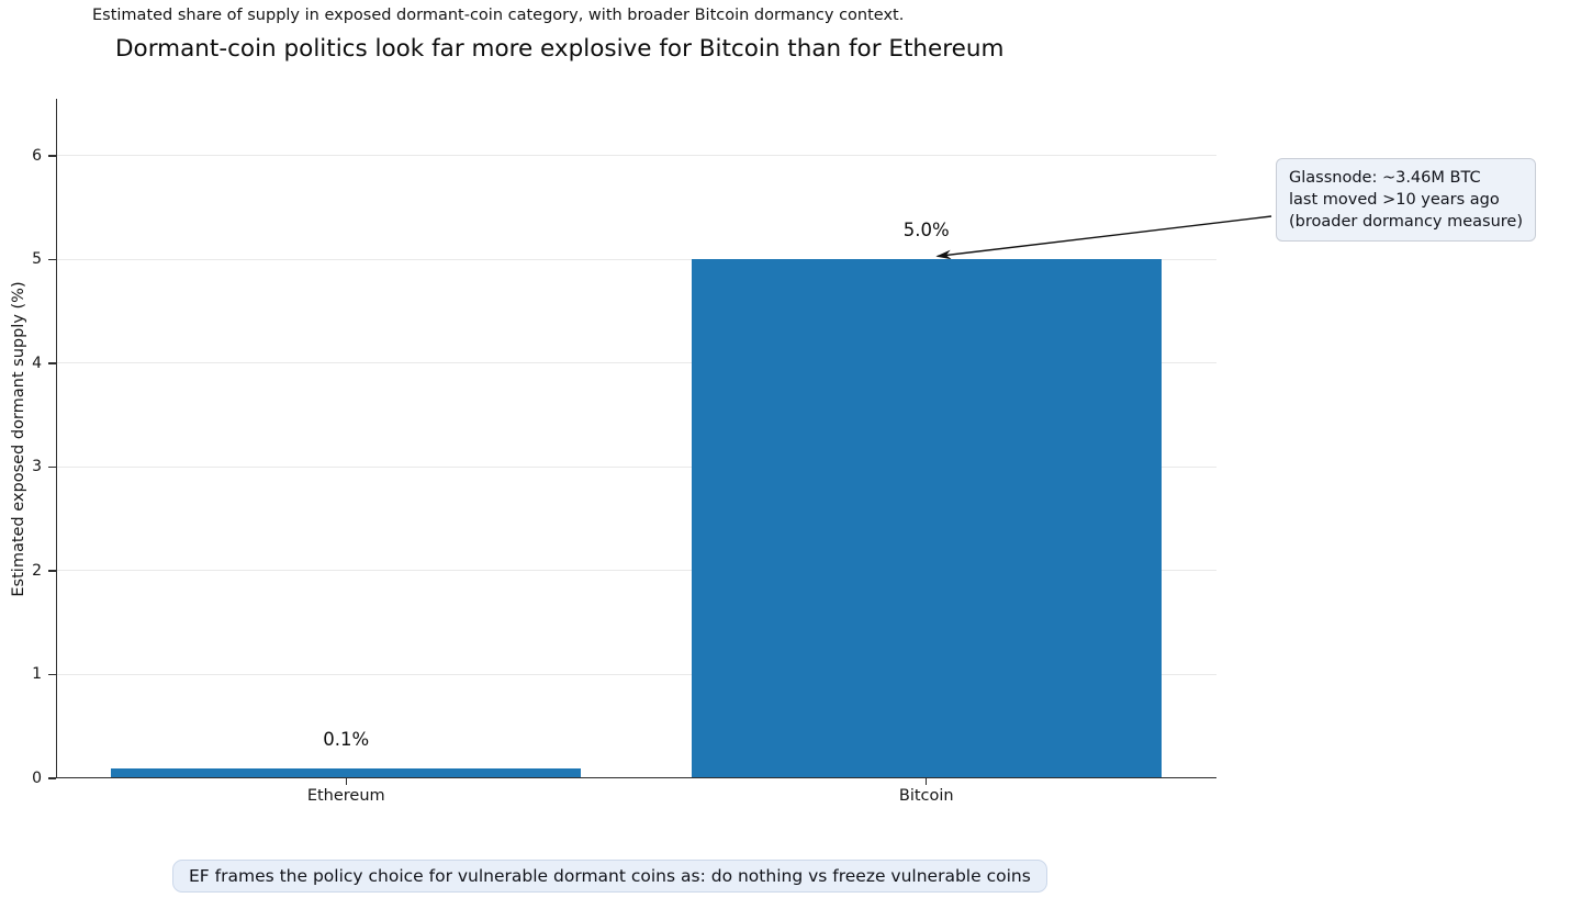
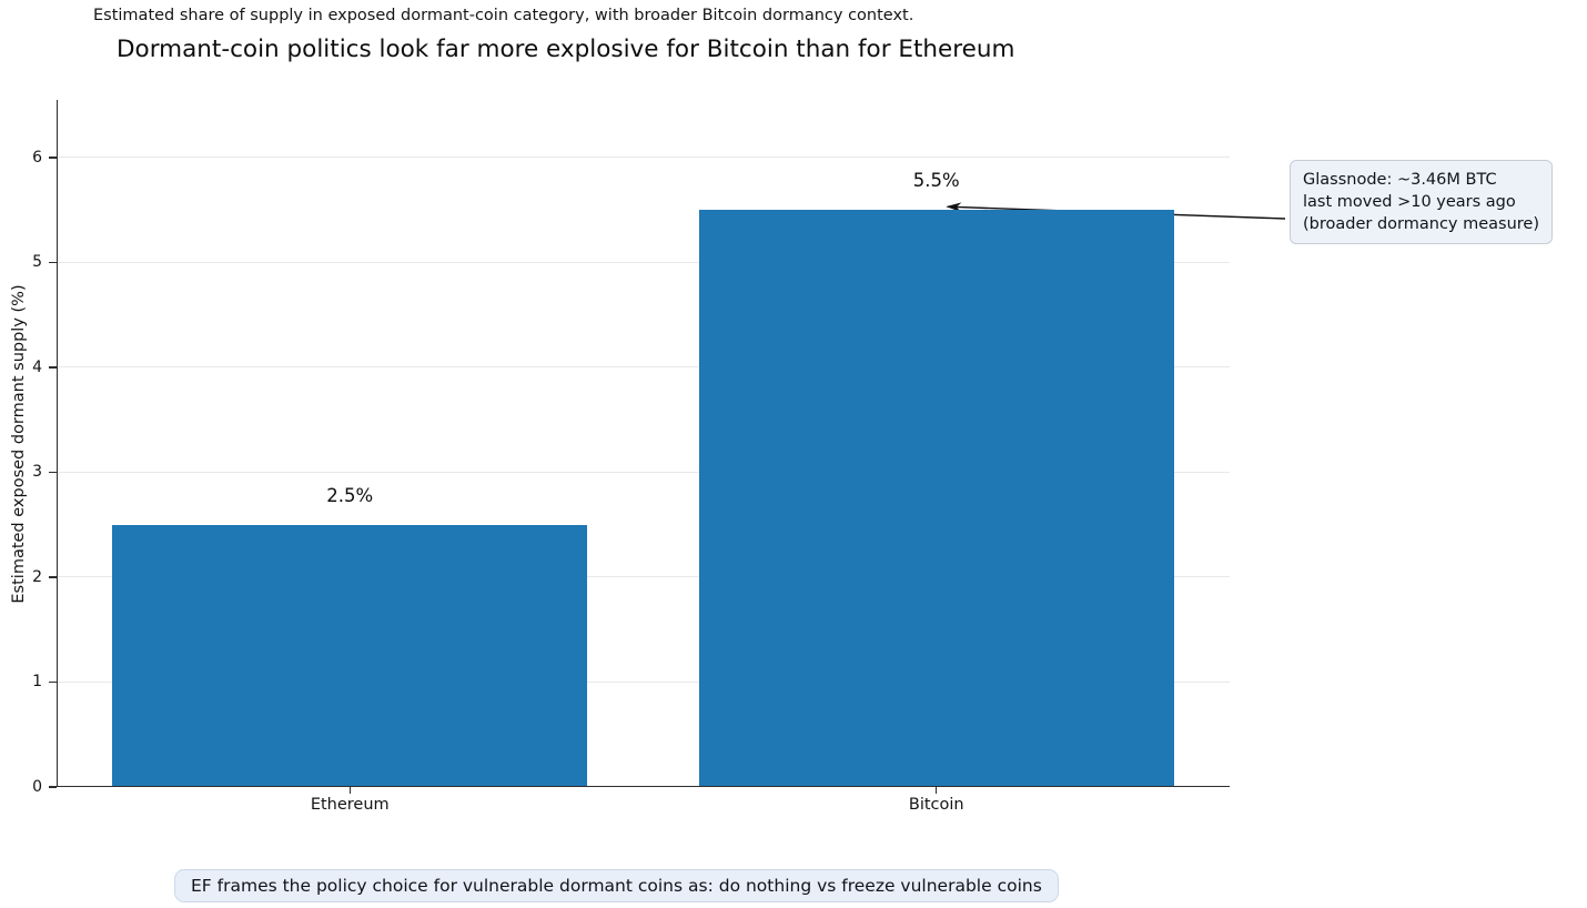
Ethereum: 0.1% -> 2.5%
Bitcoin: 5.0% -> 5.5%
